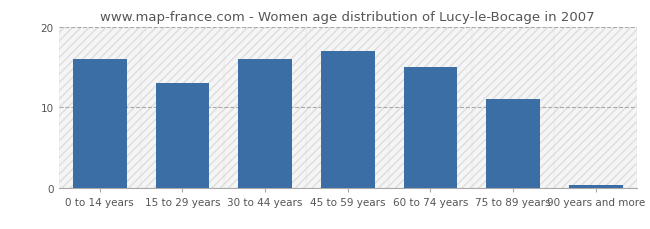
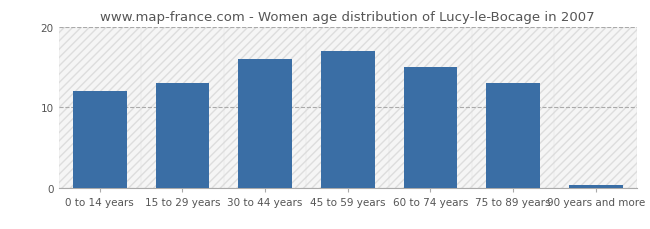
0 to 14 years: 16.0 -> 12.0
75 to 89 years: 11.0 -> 13.0
